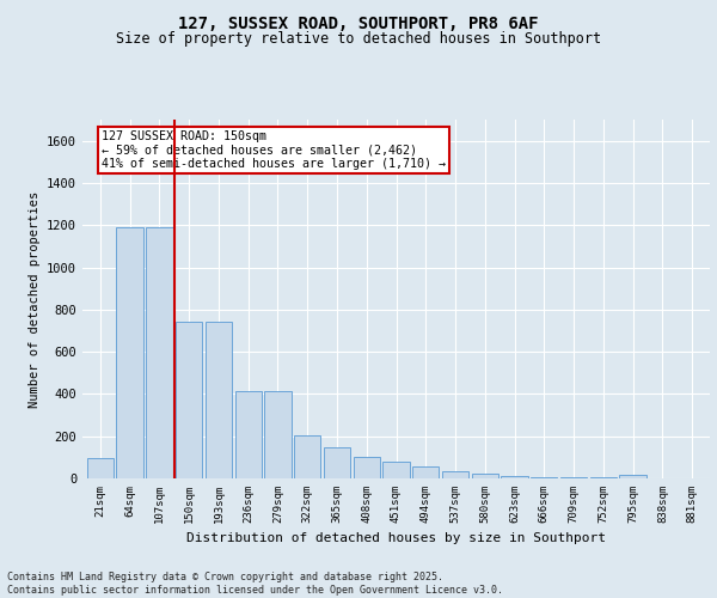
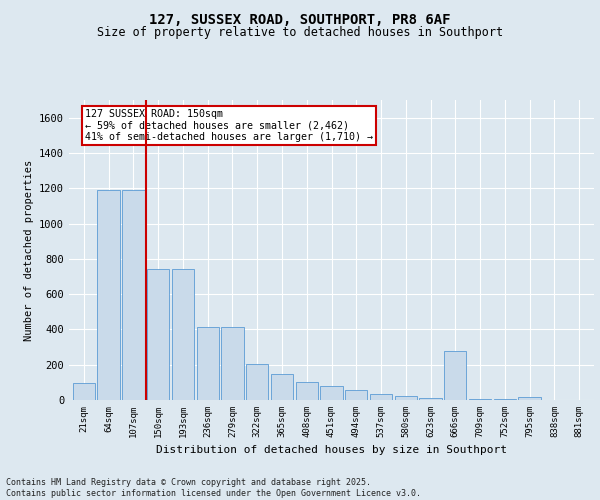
666sqm: 10 -> 280
